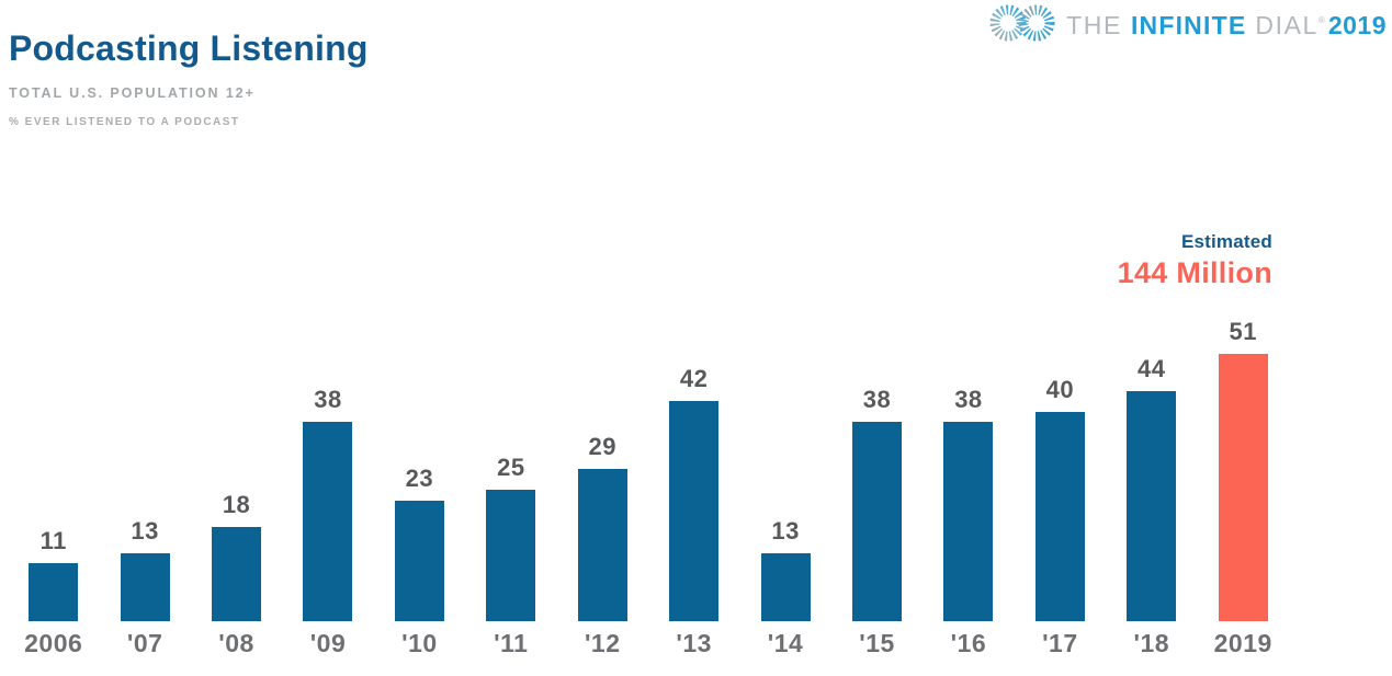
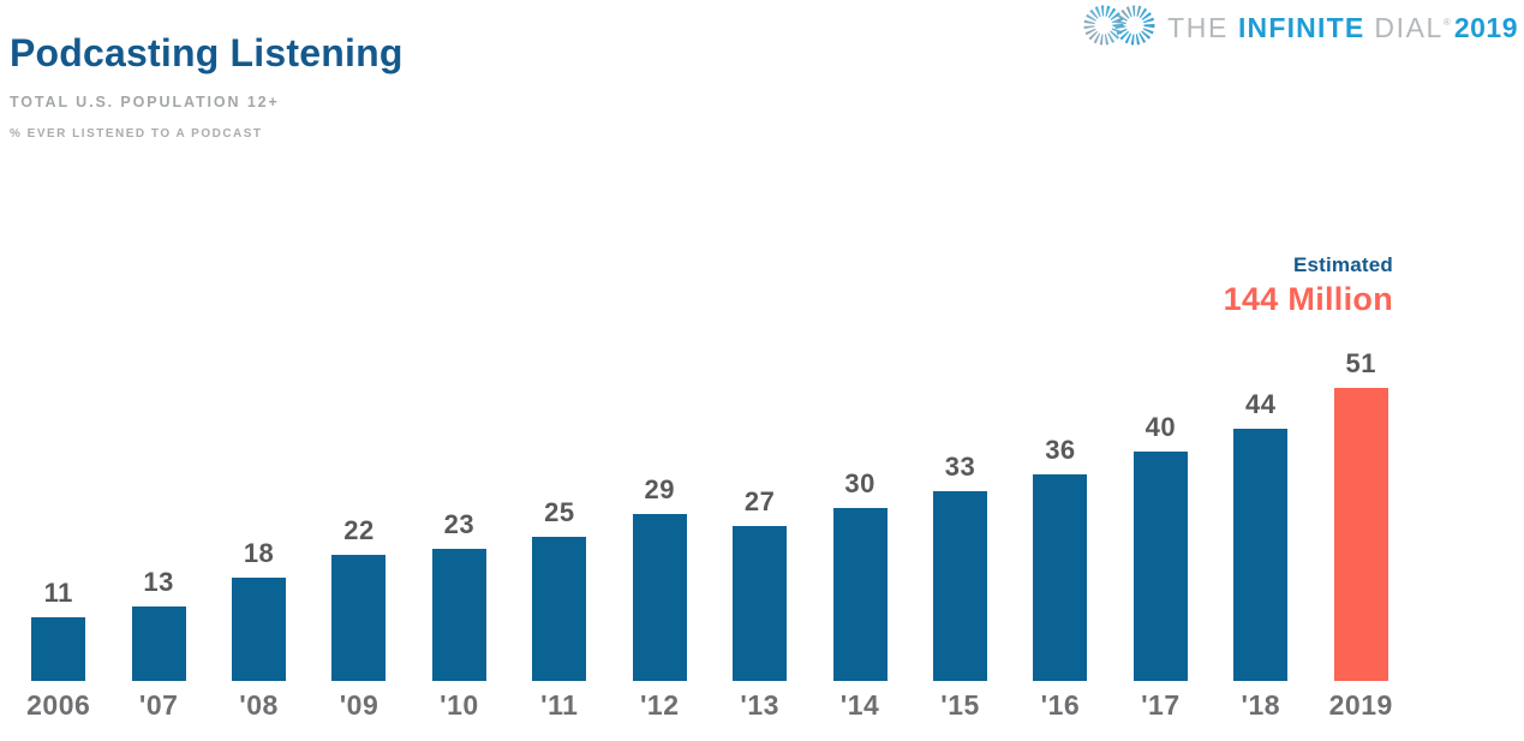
'09: 38 -> 22
'13: 42 -> 27
'14: 13 -> 30
'15: 38 -> 33
'16: 38 -> 36
